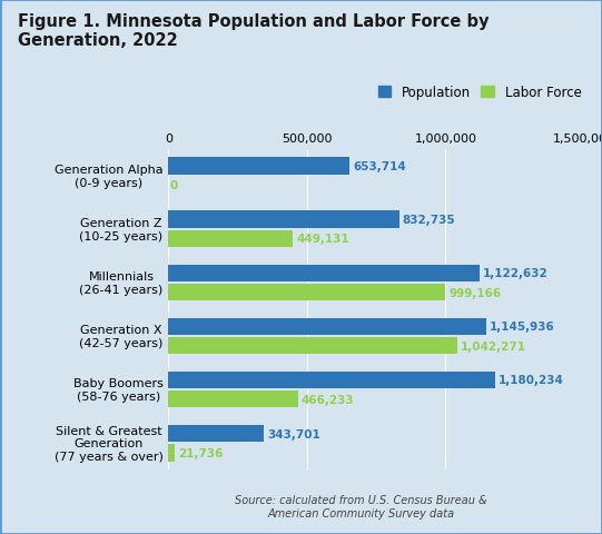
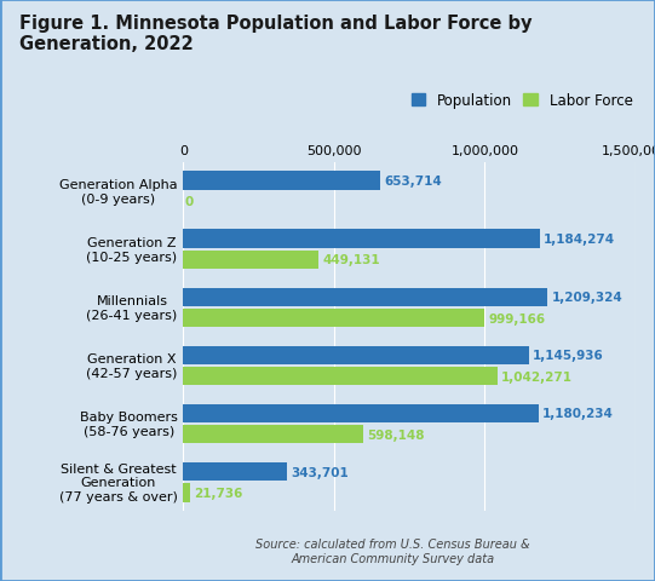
Population/Generation Z (10-25 years): 832,735 -> 1,184,274
Population/Millennials (26-41 years): 1,122,632 -> 1,209,324
Labor Force/Baby Boomers (58-76 years): 466,233 -> 598,148
